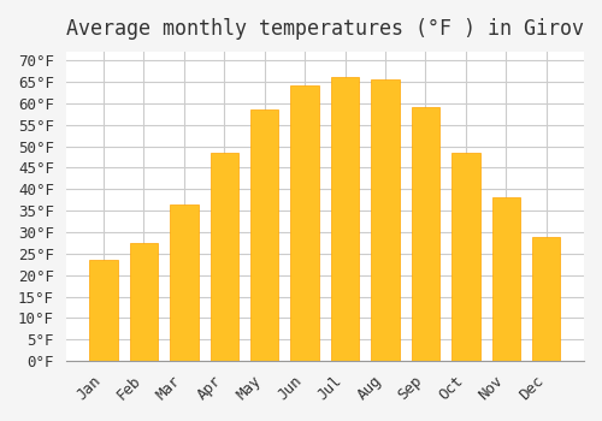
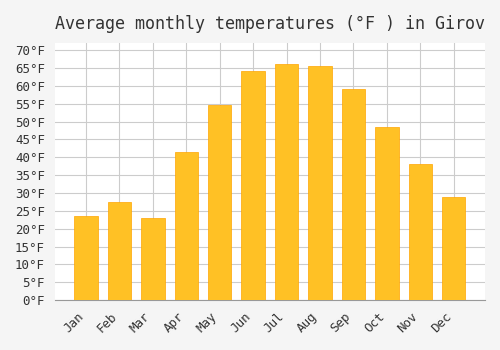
Mar: 36.5°F -> 23.0°F
Apr: 48.5°F -> 41.5°F
May: 58.5°F -> 54.5°F
